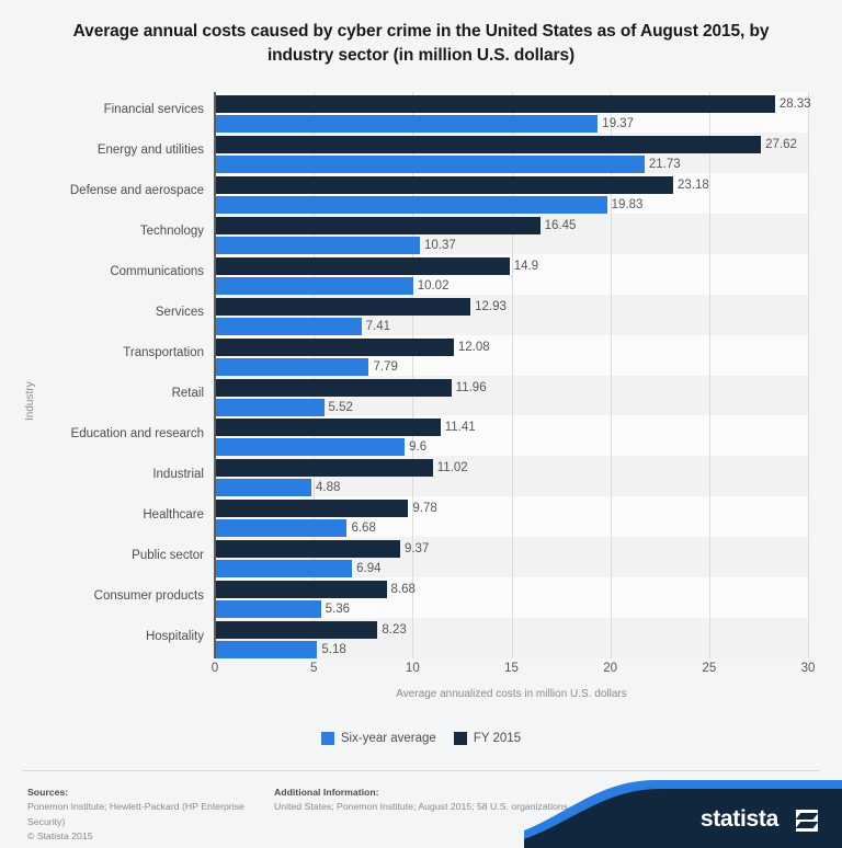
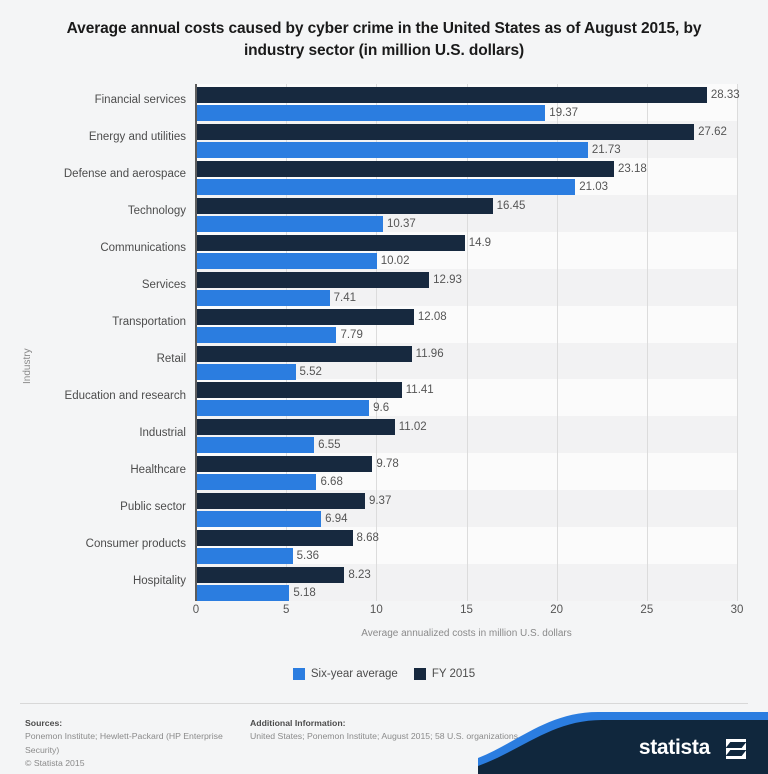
Six-year average/Defense and aerospace: 19.83 -> 21.03
Six-year average/Industrial: 4.88 -> 6.55
